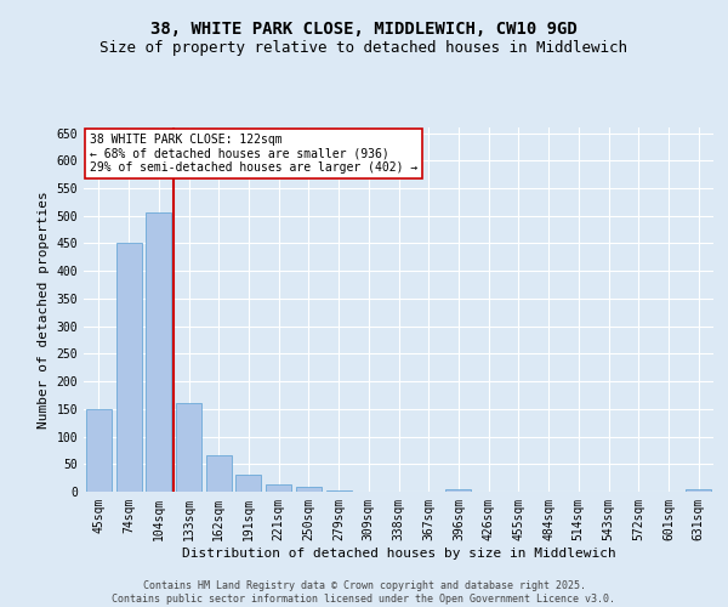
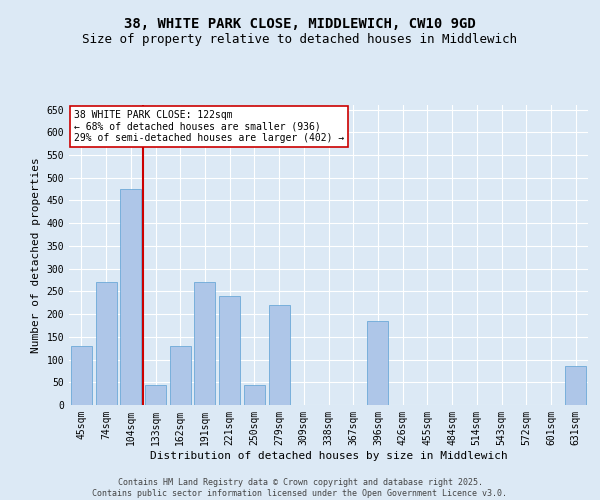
45sqm: 150 -> 130
74sqm: 450 -> 270
104sqm: 507 -> 475
133sqm: 160 -> 45
162sqm: 67 -> 130
191sqm: 30 -> 270
221sqm: 13 -> 240
250sqm: 8 -> 45
279sqm: 3 -> 220
396sqm: 4 -> 185
631sqm: 4 -> 85
